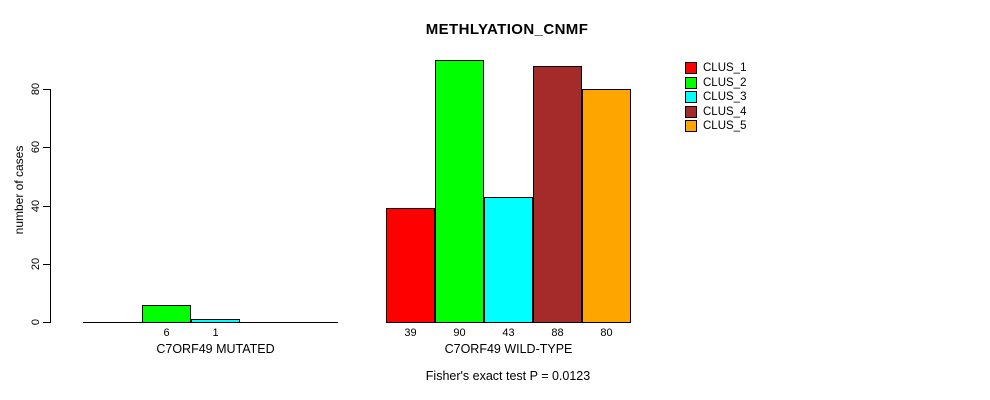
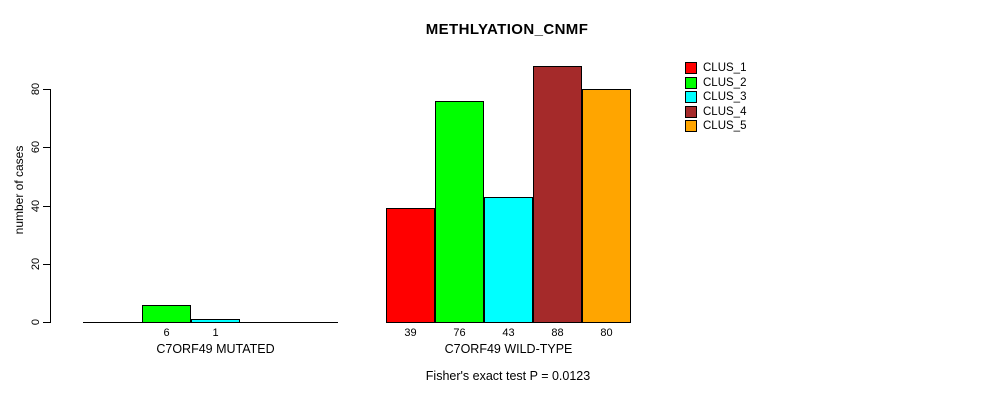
CLUS_2/C7ORF49 WILD-TYPE: 90 -> 76
